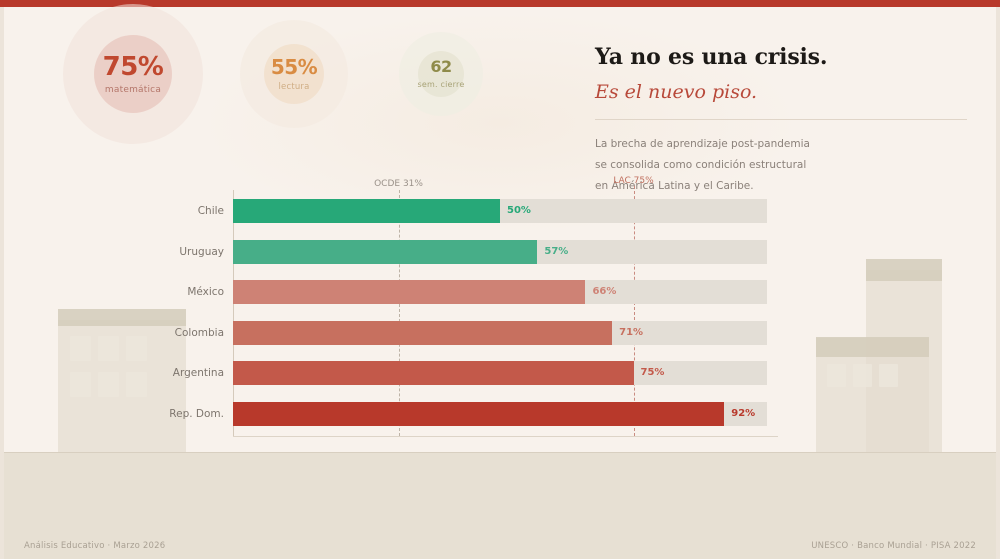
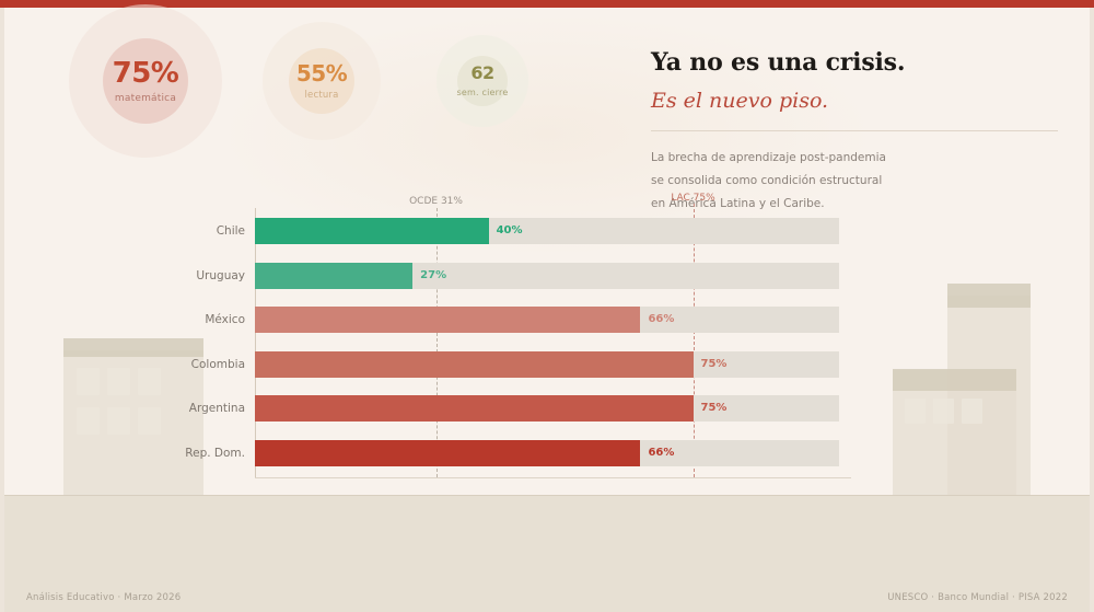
Chile: 50% -> 40%
Uruguay: 57% -> 27%
Colombia: 71% -> 75%
Rep. Dom.: 92% -> 66%
